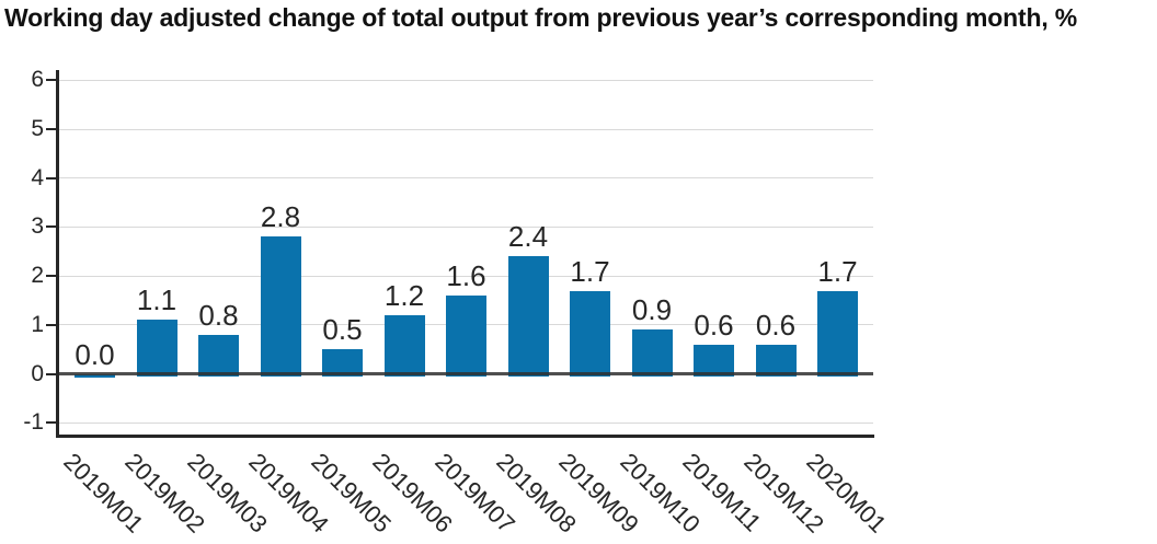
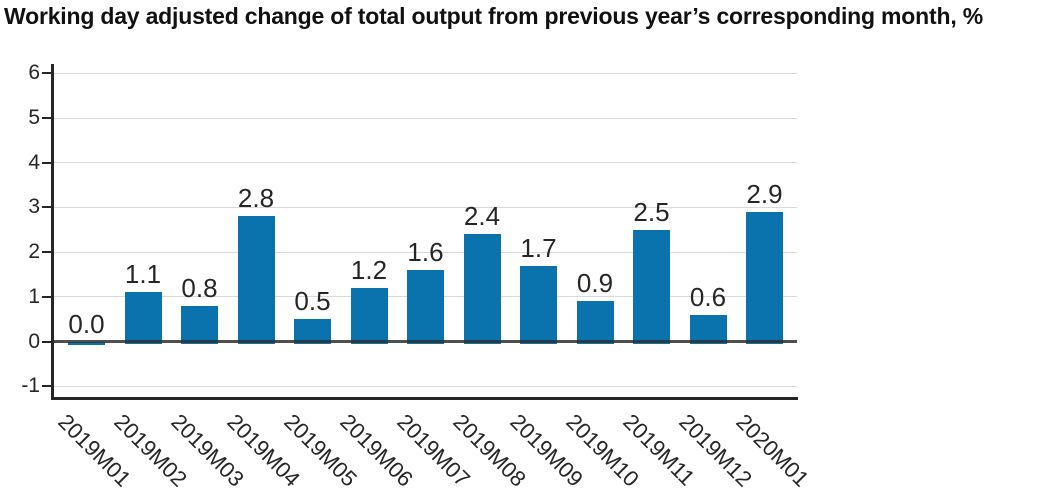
2019M11: 0.6 -> 2.5
2020M01: 1.7 -> 2.9
